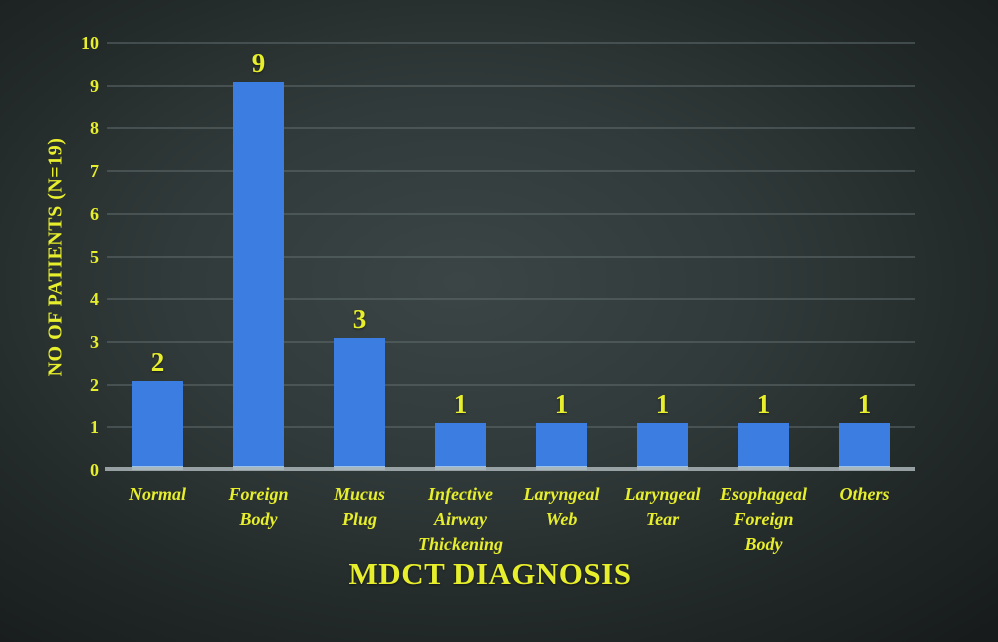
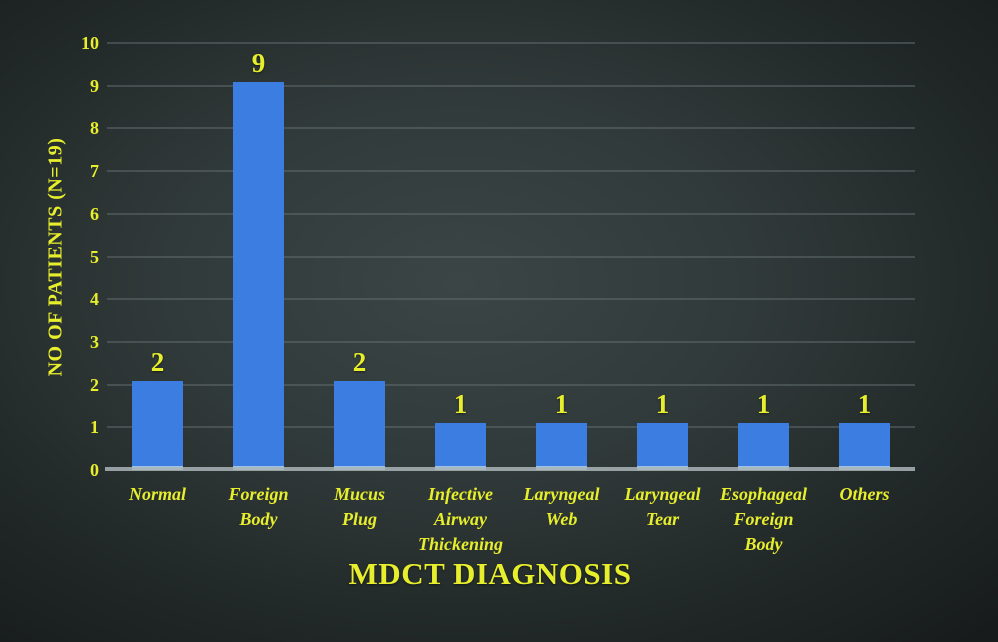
Mucus Plug: 3 -> 2
